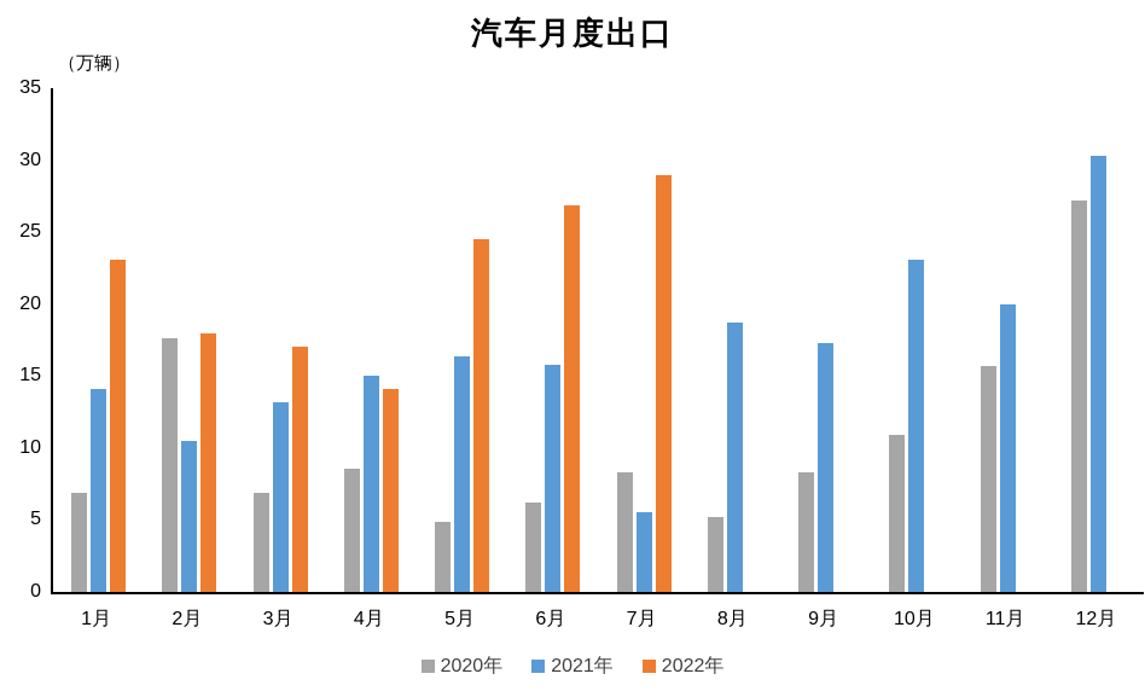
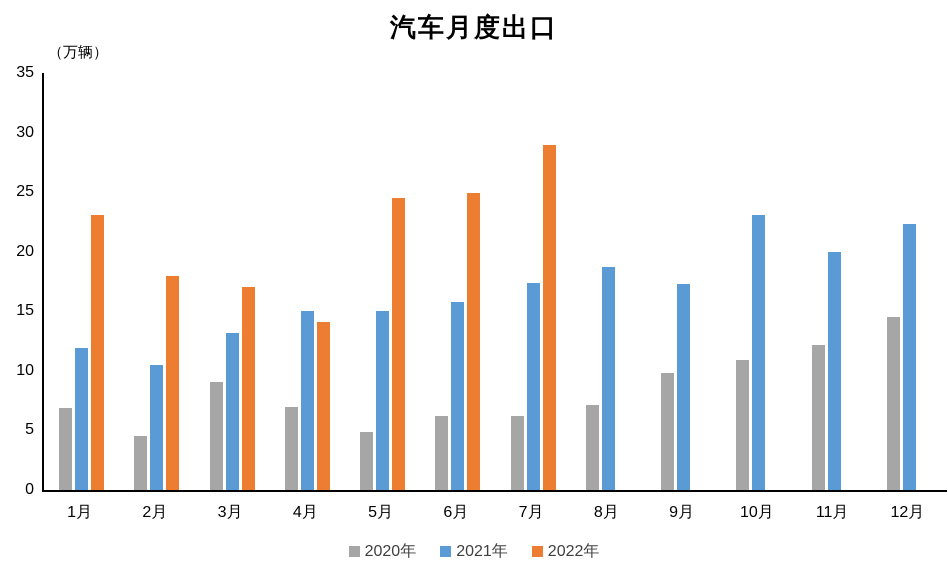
2021年/1月: 14.1 -> 11.9
2020年/2月: 17.6 -> 4.5
2020年/3月: 6.9 -> 9.1
2020年/4月: 8.6 -> 7.0
2021年/5月: 16.4 -> 15.0
2022年/6月: 26.9 -> 24.9
2020年/7月: 8.3 -> 6.2
2021年/7月: 5.5 -> 17.4
2020年/8月: 5.2 -> 7.1
2020年/9月: 8.3 -> 9.8
2020年/11月: 15.7 -> 12.2
2020年/12月: 27.2 -> 14.5
2021年/12月: 30.3 -> 22.3
